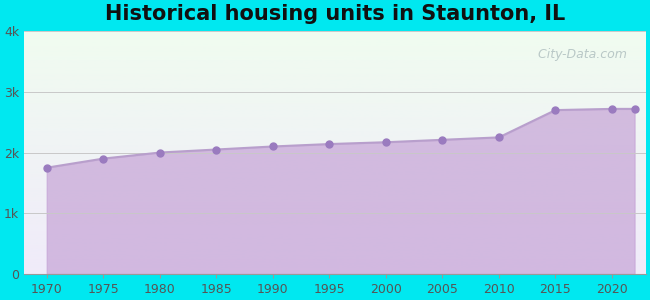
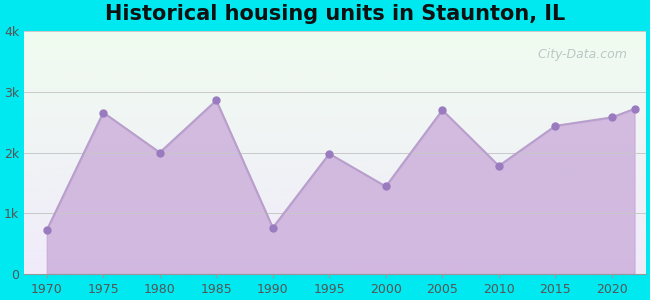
1970: 1.75k -> 0.72k
1975: 1.90k -> 2.66k
1985: 2.05k -> 2.86k
1990: 2.10k -> 0.76k
1995: 2.14k -> 1.98k
2000: 2.17k -> 1.44k
2005: 2.21k -> 2.70k
2010: 2.25k -> 1.78k
2015: 2.70k -> 2.44k
2020: 2.72k -> 2.58k
